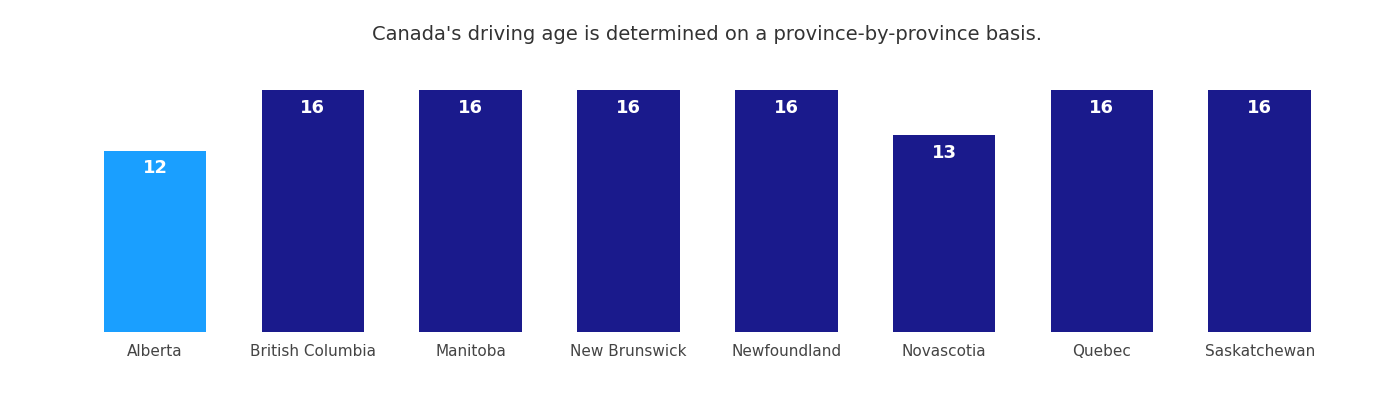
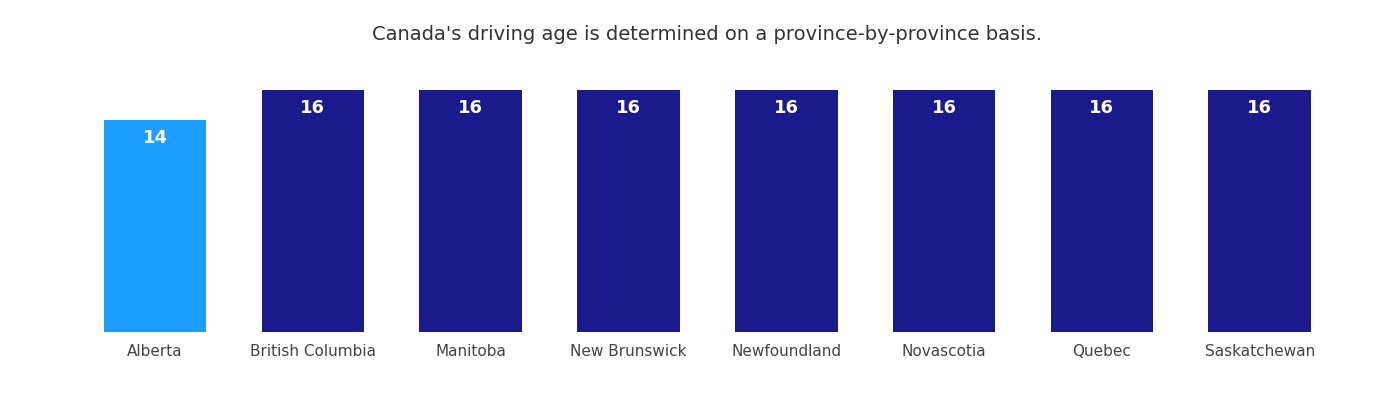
Alberta: 12 -> 14
Novascotia: 13 -> 16
